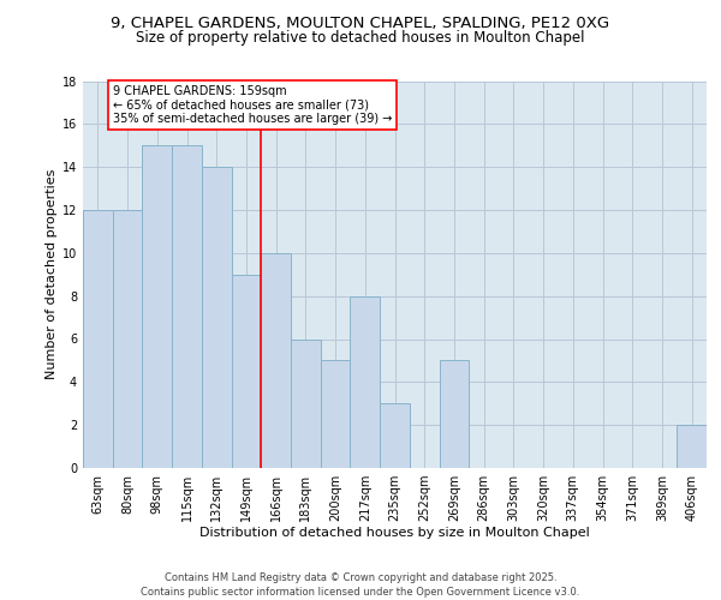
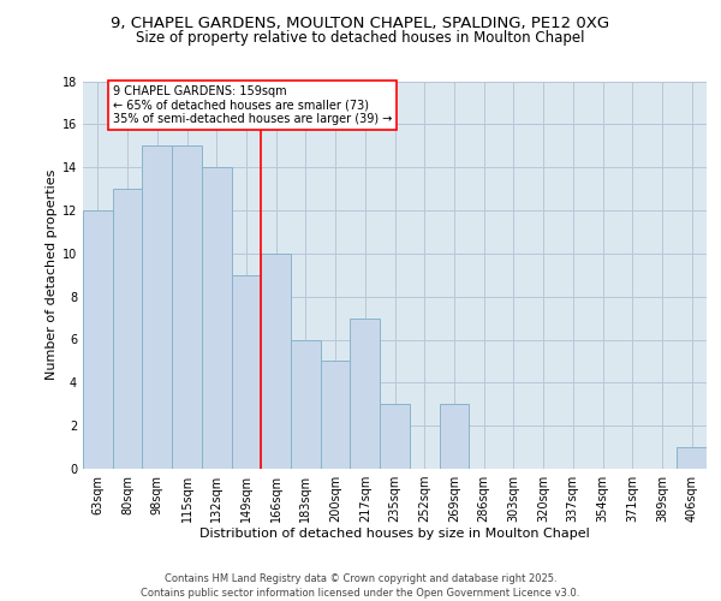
80sqm: 12 -> 13
217sqm: 8 -> 7
269sqm: 5 -> 3
406sqm: 2 -> 1
